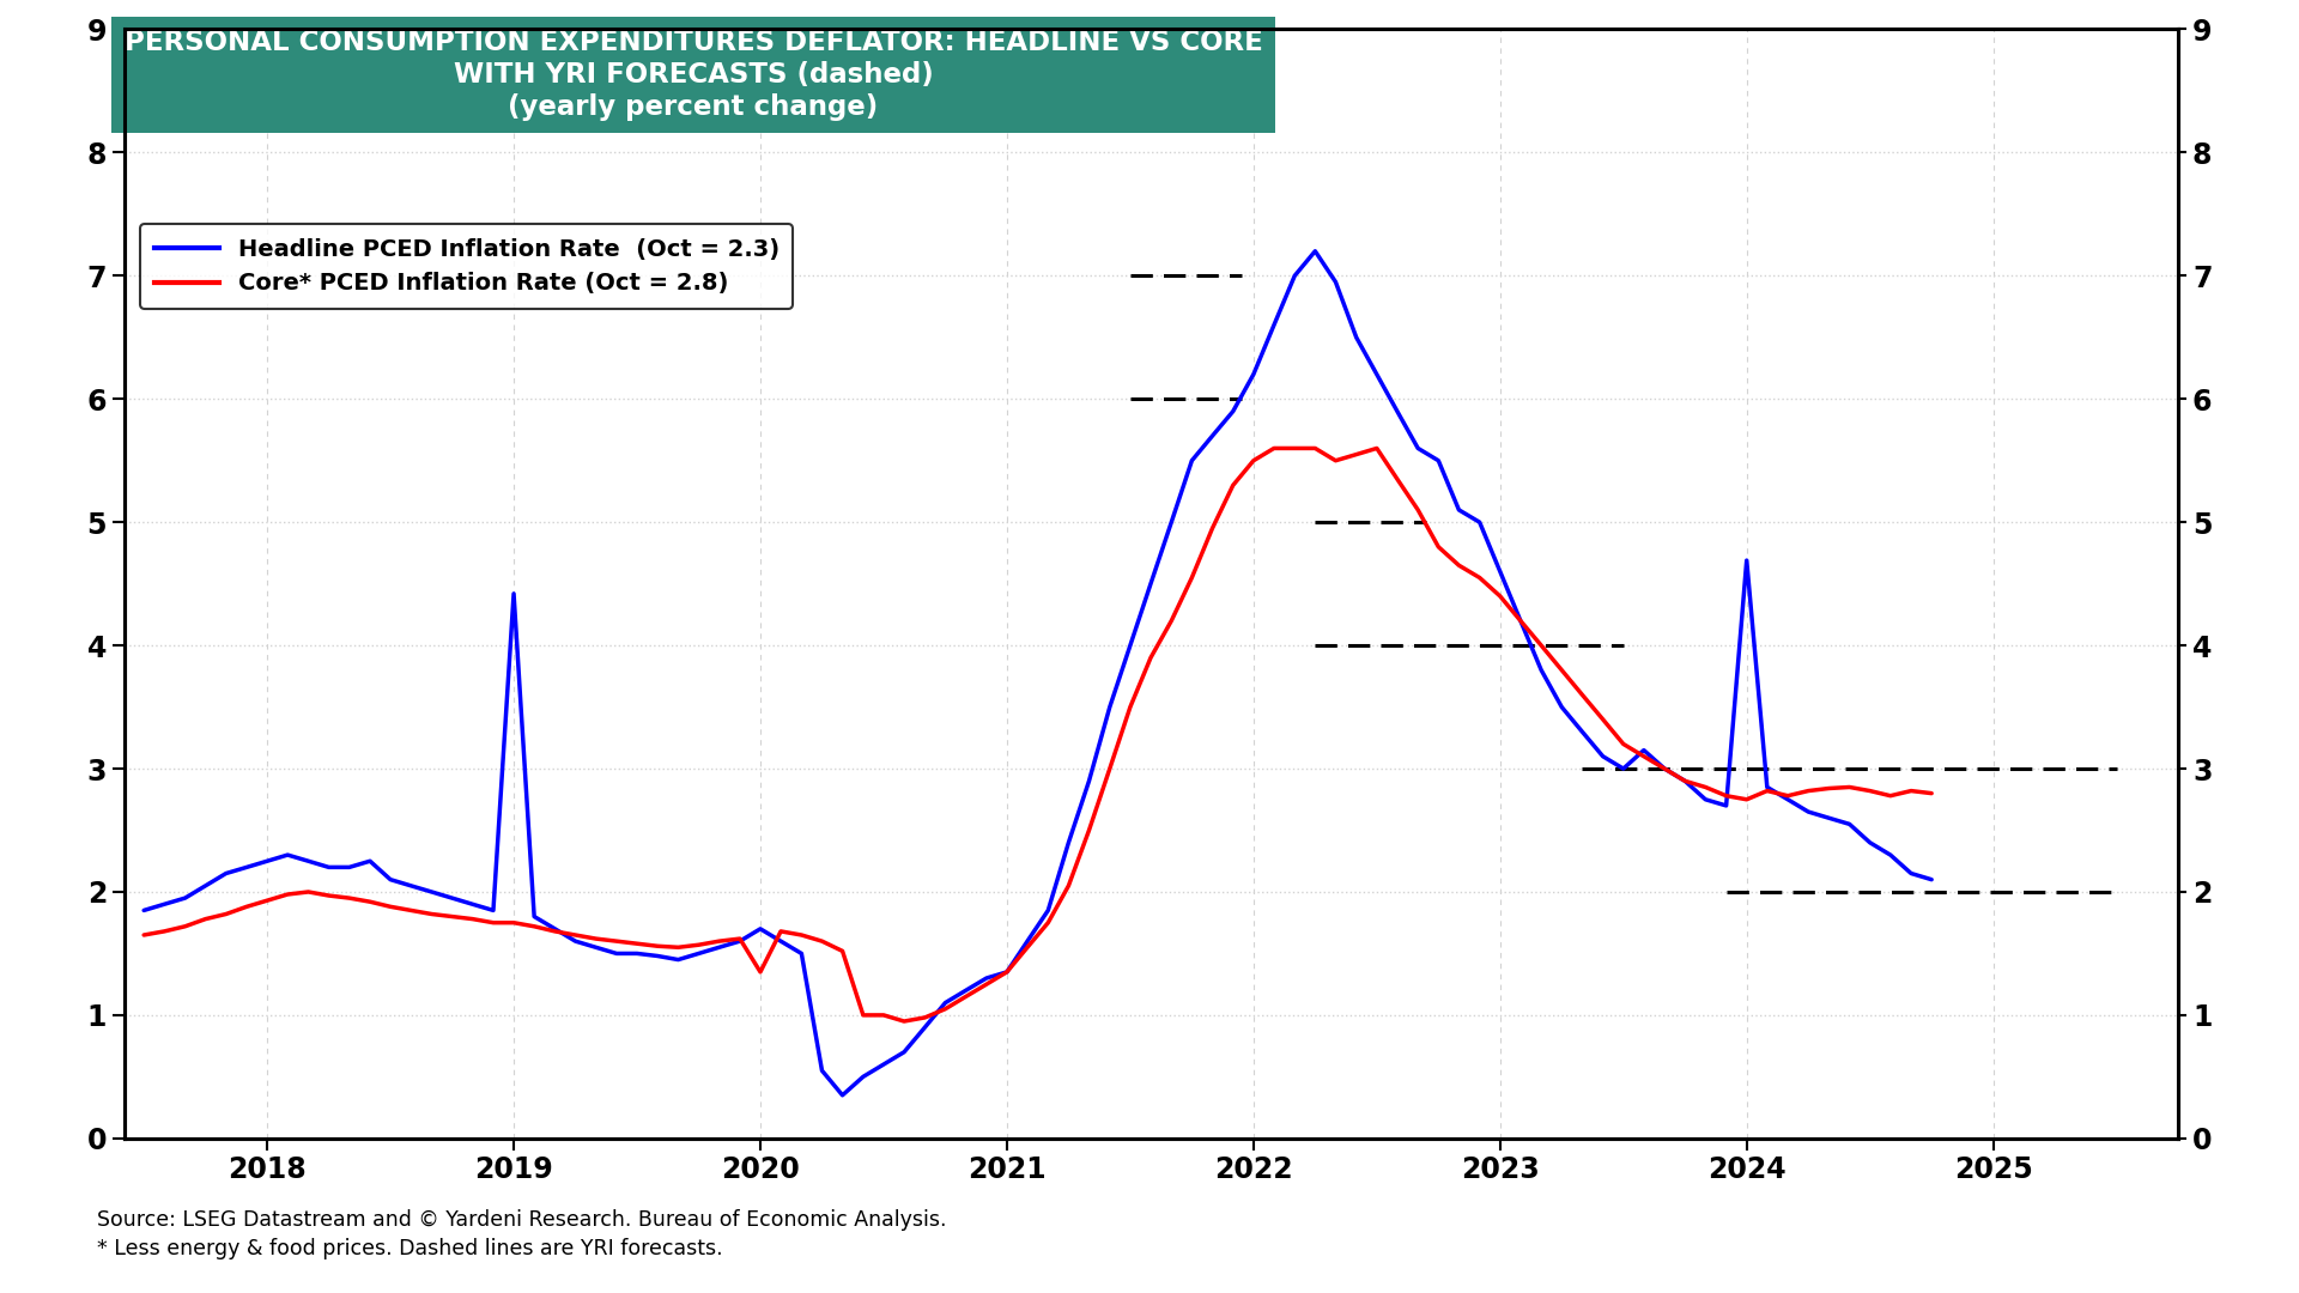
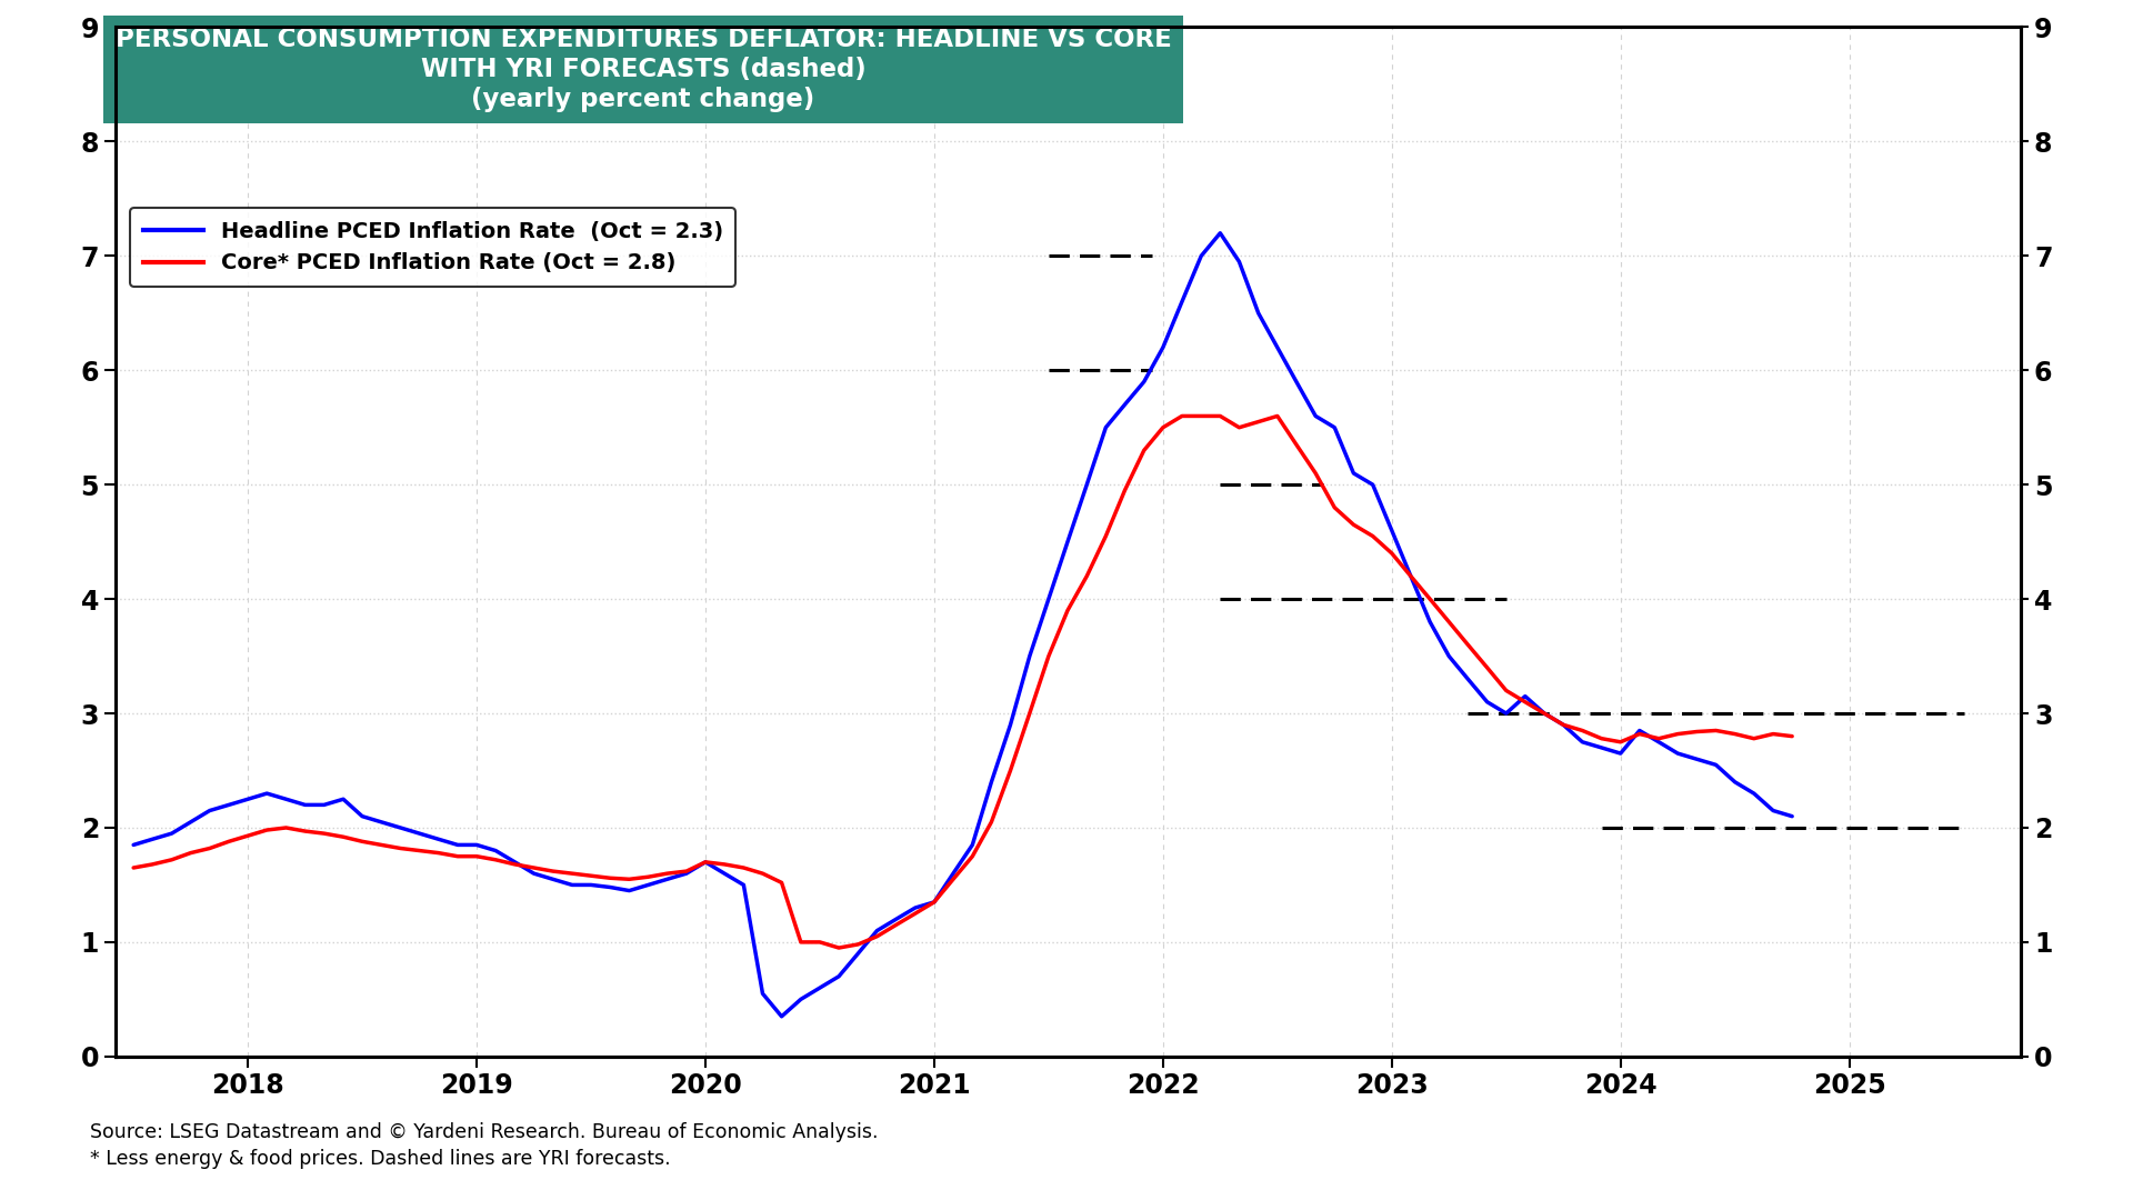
Headline PCED Inflation Rate (Oct = 2.3)/2019: 4.42 -> 1.85
Core* PCED Inflation Rate (Oct = 2.8)/2020: 1.35 -> 1.70
Headline PCED Inflation Rate (Oct = 2.3)/2024: 4.69 -> 2.65
